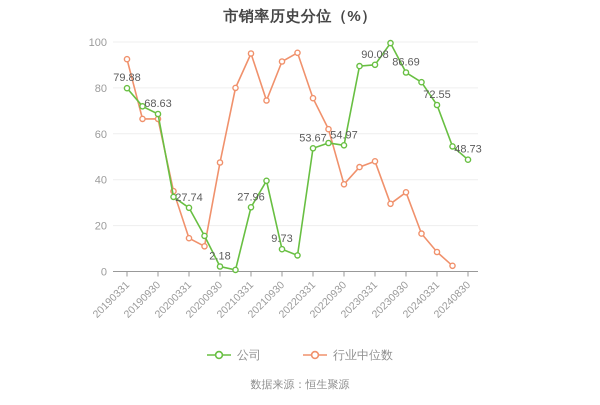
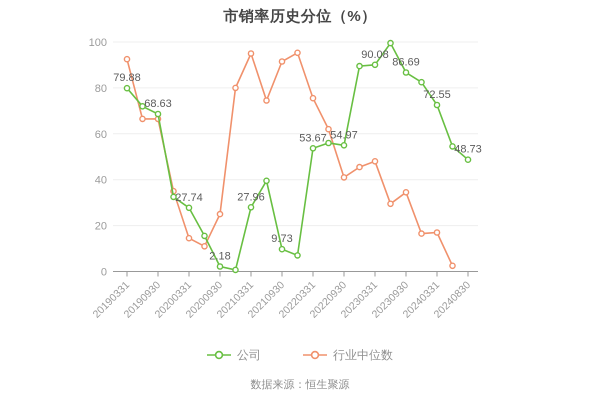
行业中位数/20200930: 48 -> 25
行业中位数/20220930: 38 -> 41
行业中位数/20240331: 8 -> 17
